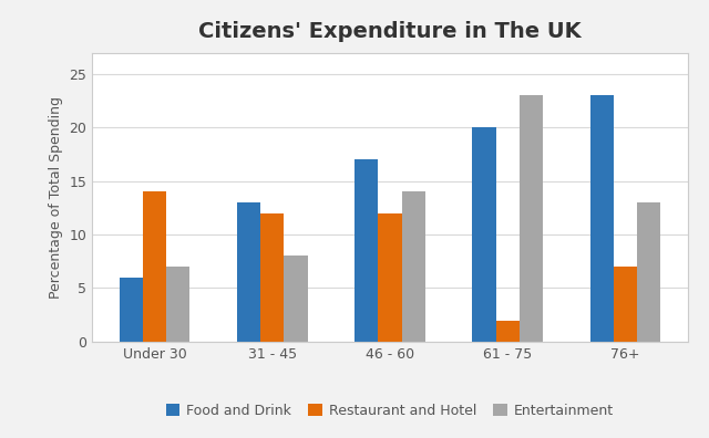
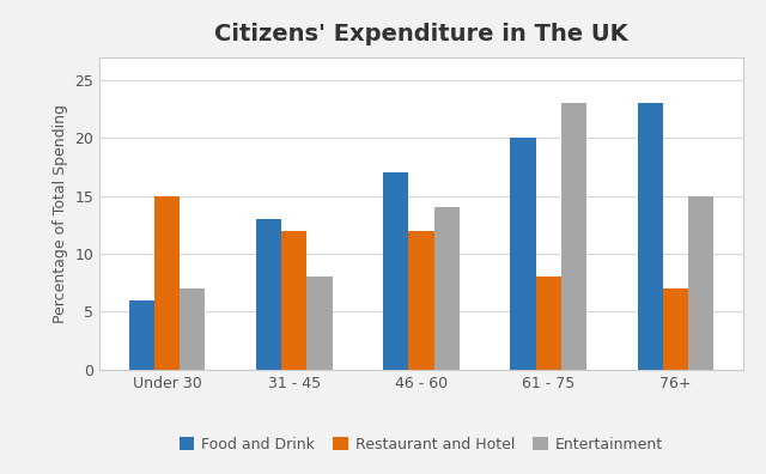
Restaurant and Hotel/Under 30: 14 -> 15
Restaurant and Hotel/61 - 75: 2 -> 8
Entertainment/76+: 13 -> 15
